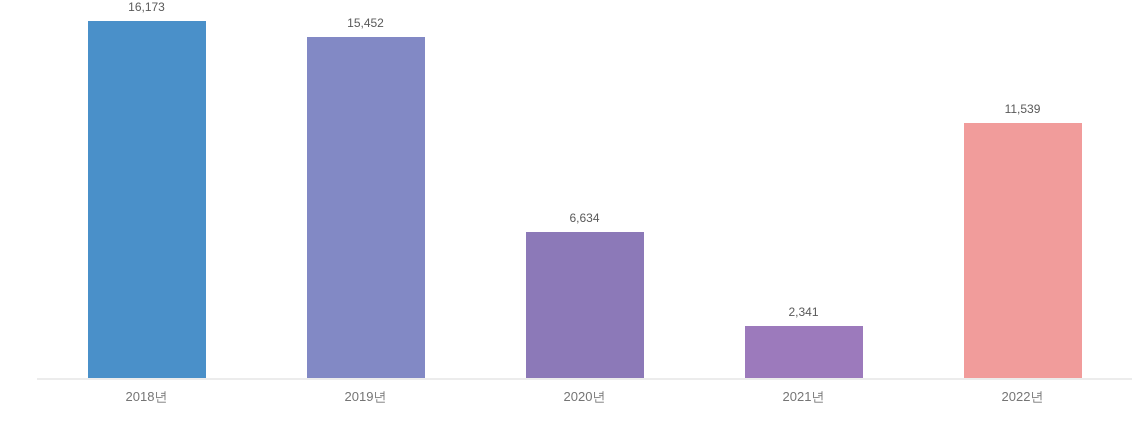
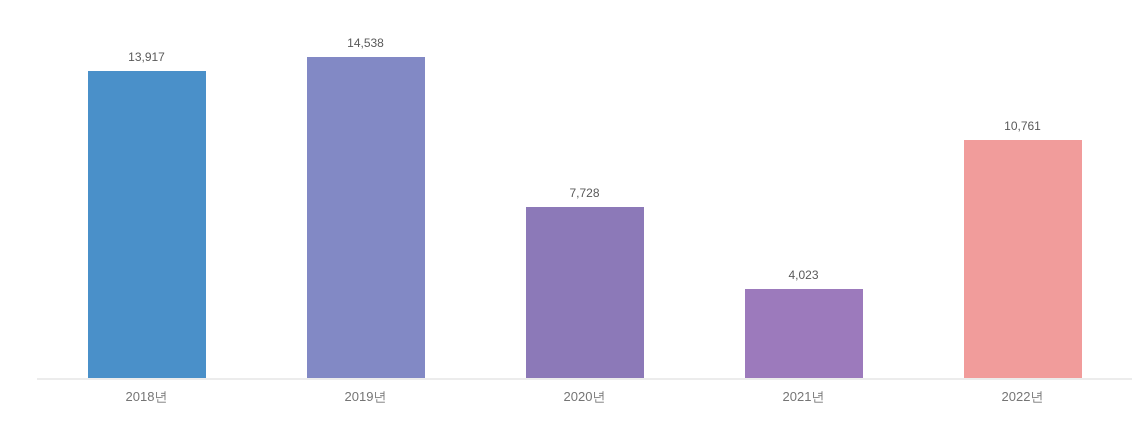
2018년: 16,173 -> 13,917
2019년: 15,452 -> 14,538
2020년: 6,634 -> 7,728
2021년: 2,341 -> 4,023
2022년: 11,539 -> 10,761
